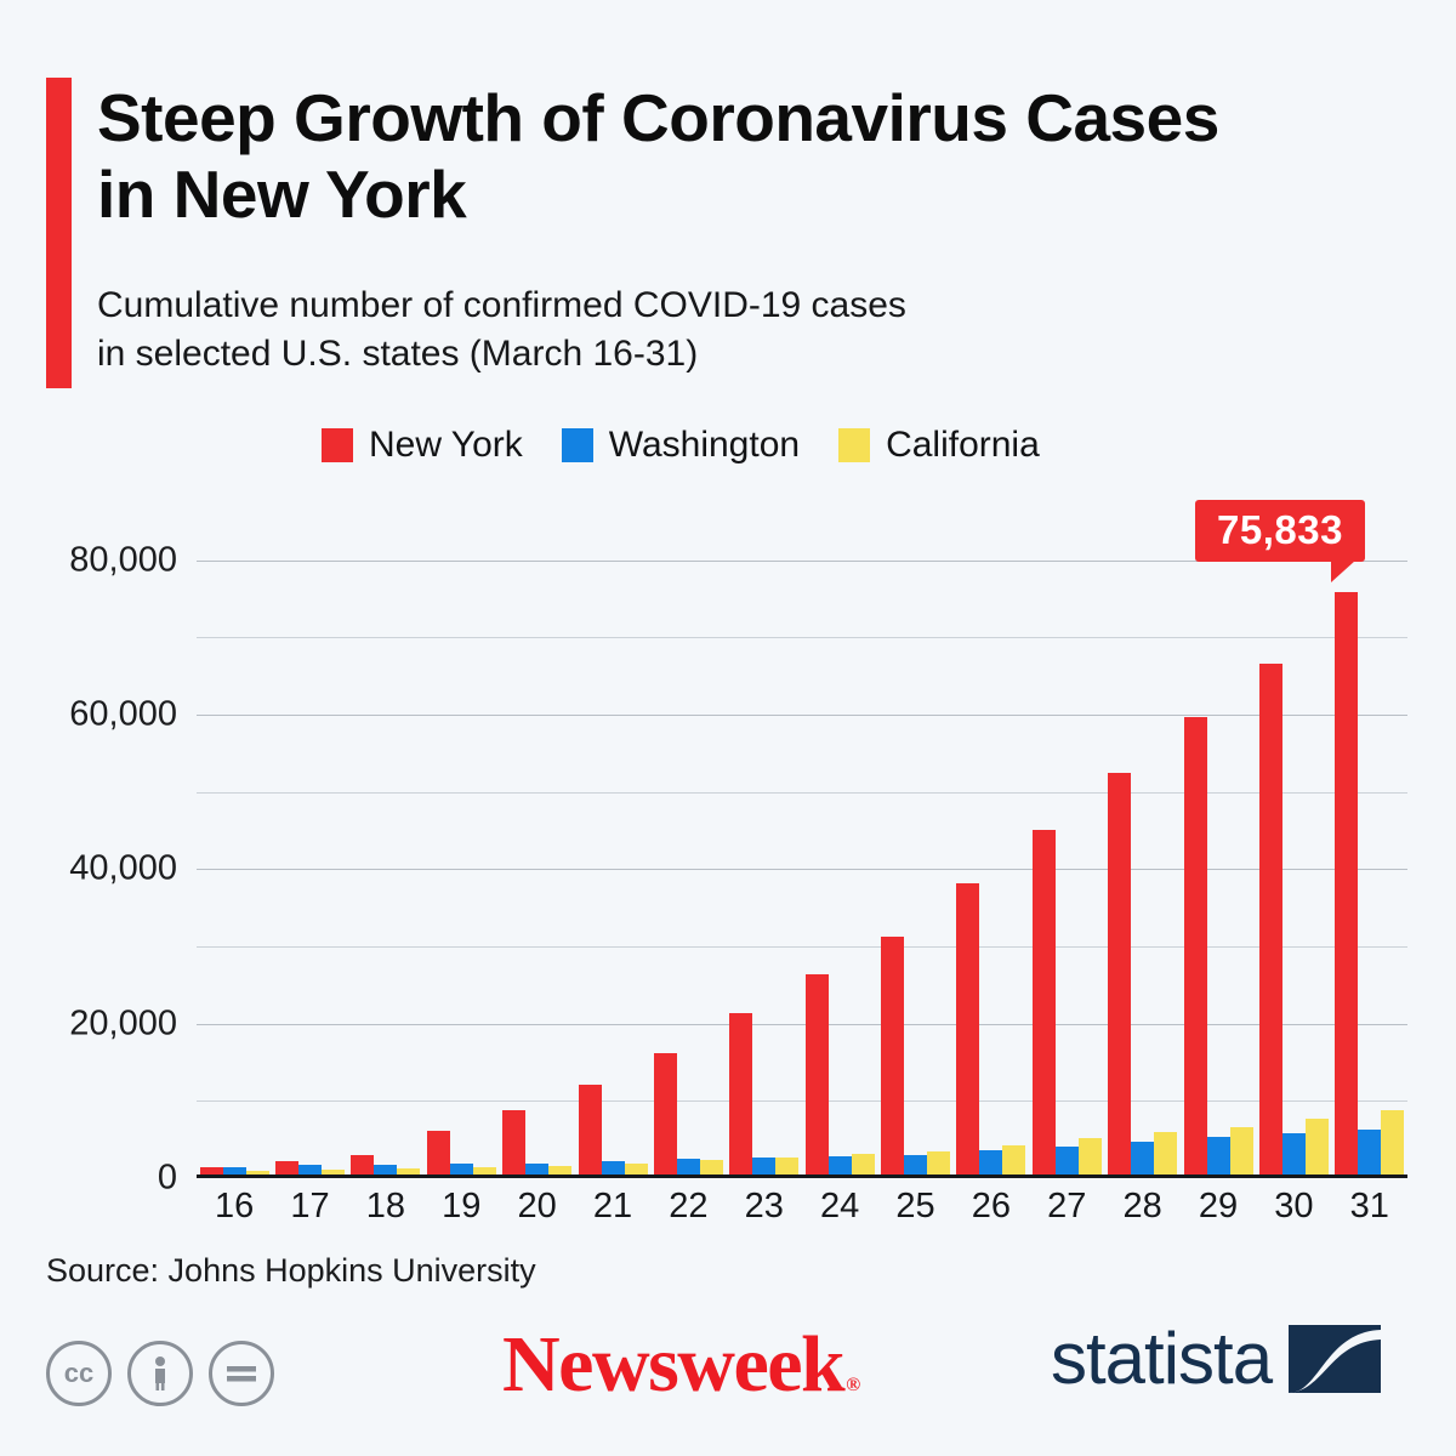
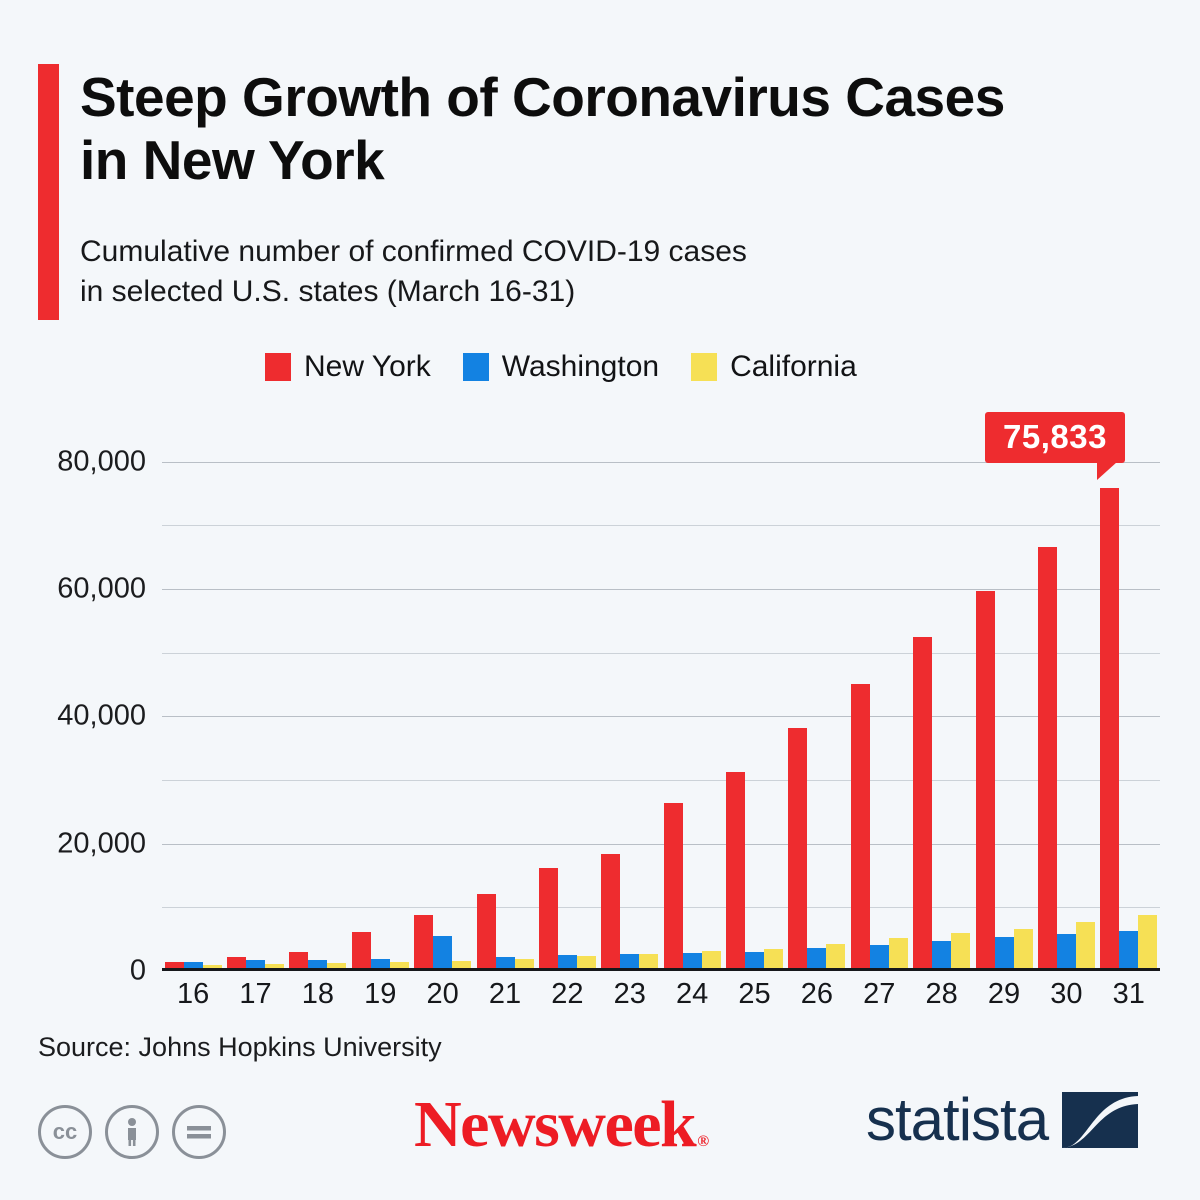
Washington/20: 2000 -> 5000
New York/23: 21000 -> 18000
